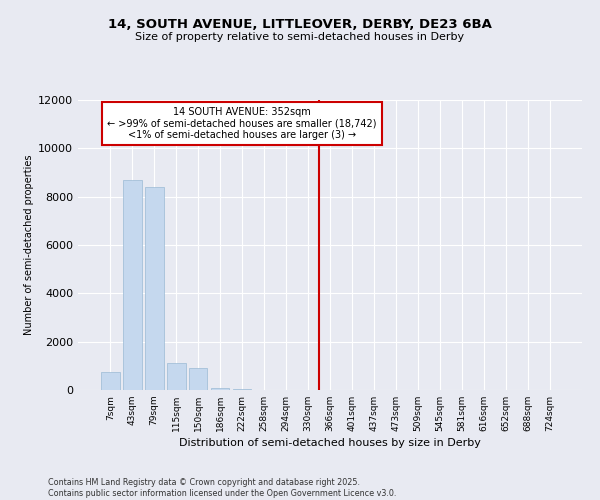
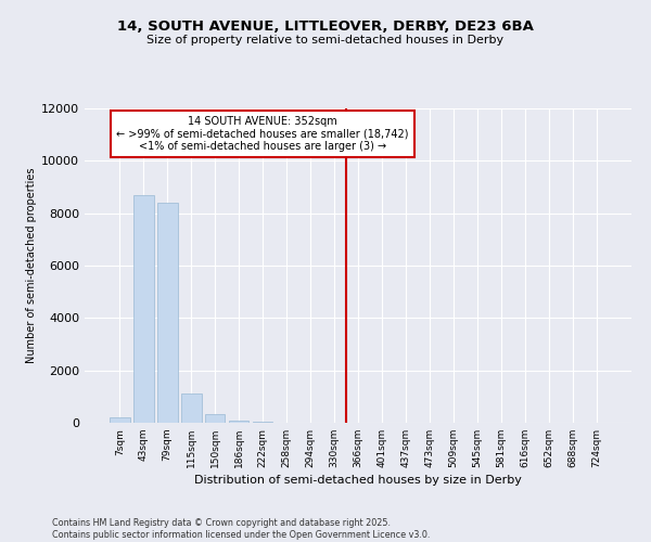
7sqm: 750 -> 200
150sqm: 900 -> 330
